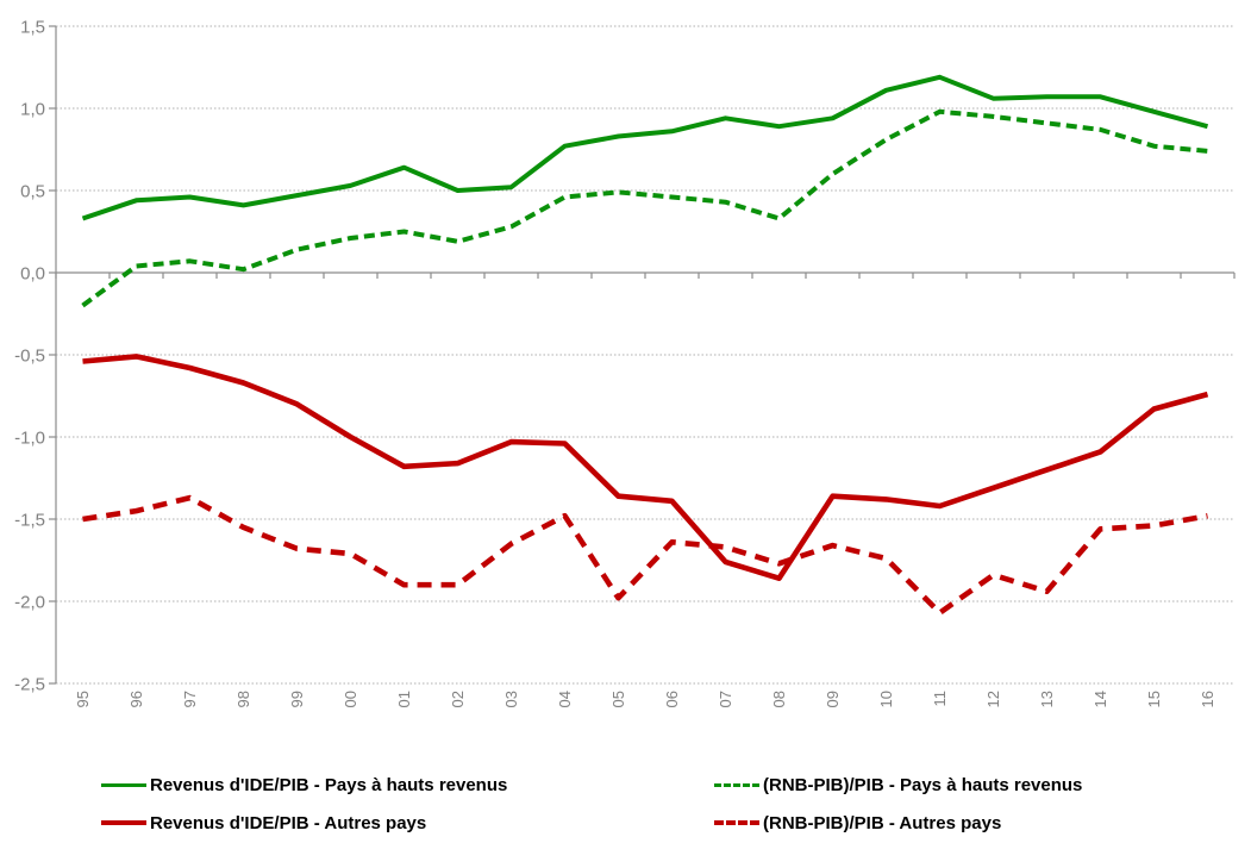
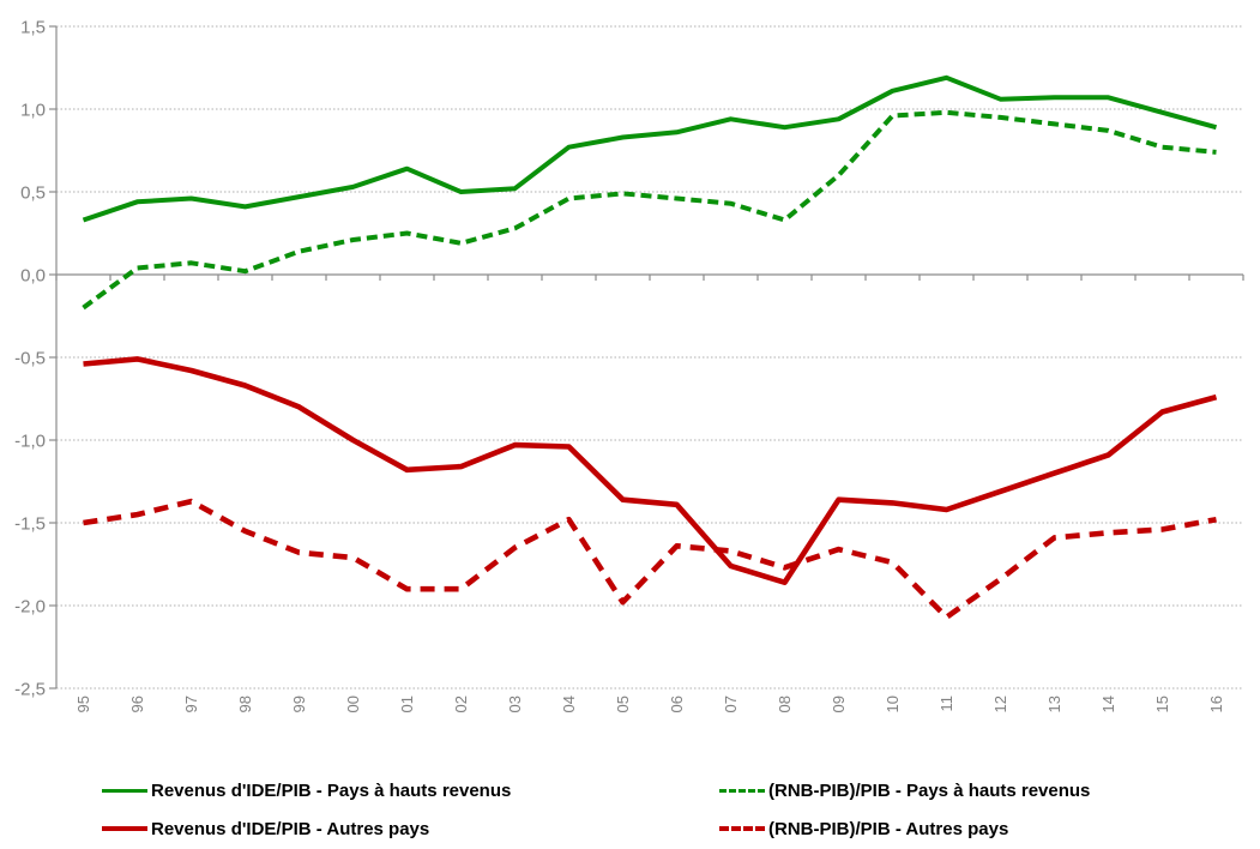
(RNB-PIB)/PIB - Pays à hauts revenus/10: 0,81 -> 0,96
(RNB-PIB)/PIB - Autres pays/13: -1,94 -> -1,59
